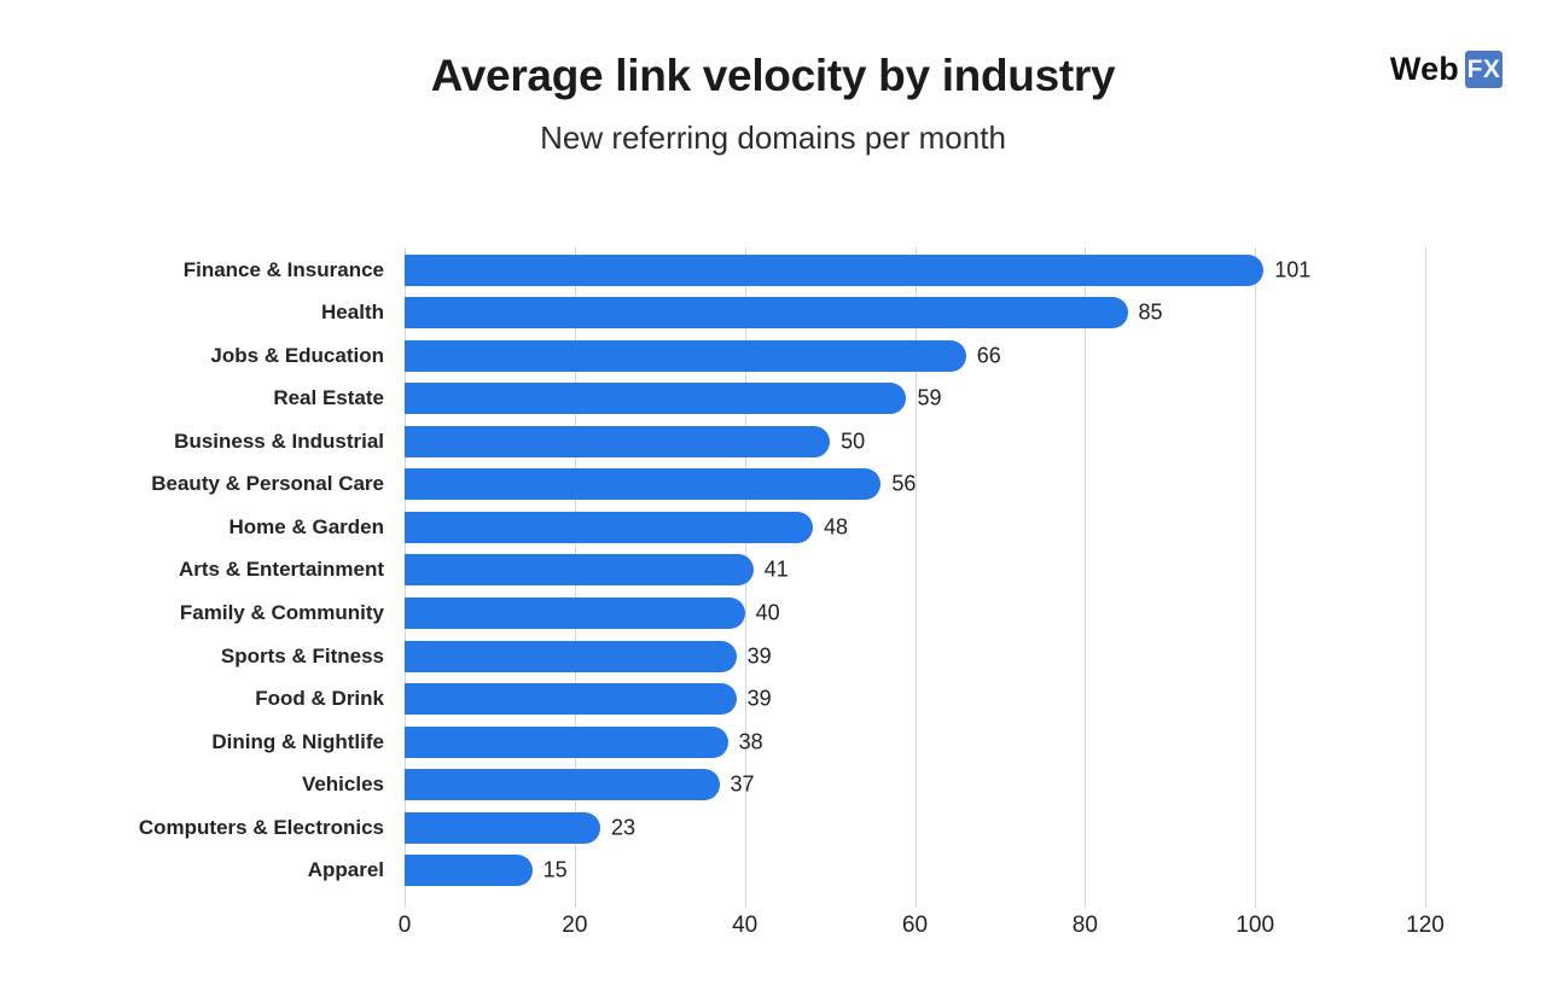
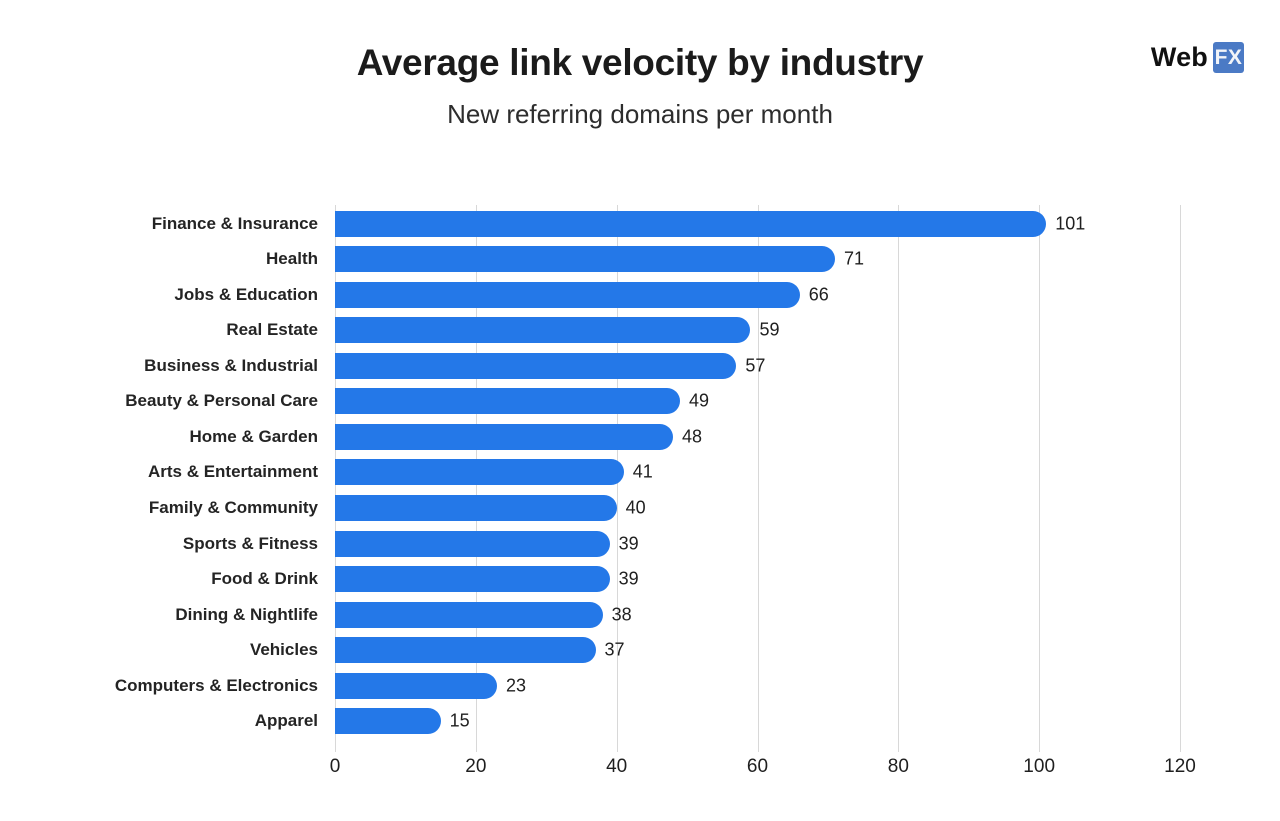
Health: 85 -> 71
Business & Industrial: 50 -> 57
Beauty & Personal Care: 56 -> 49
